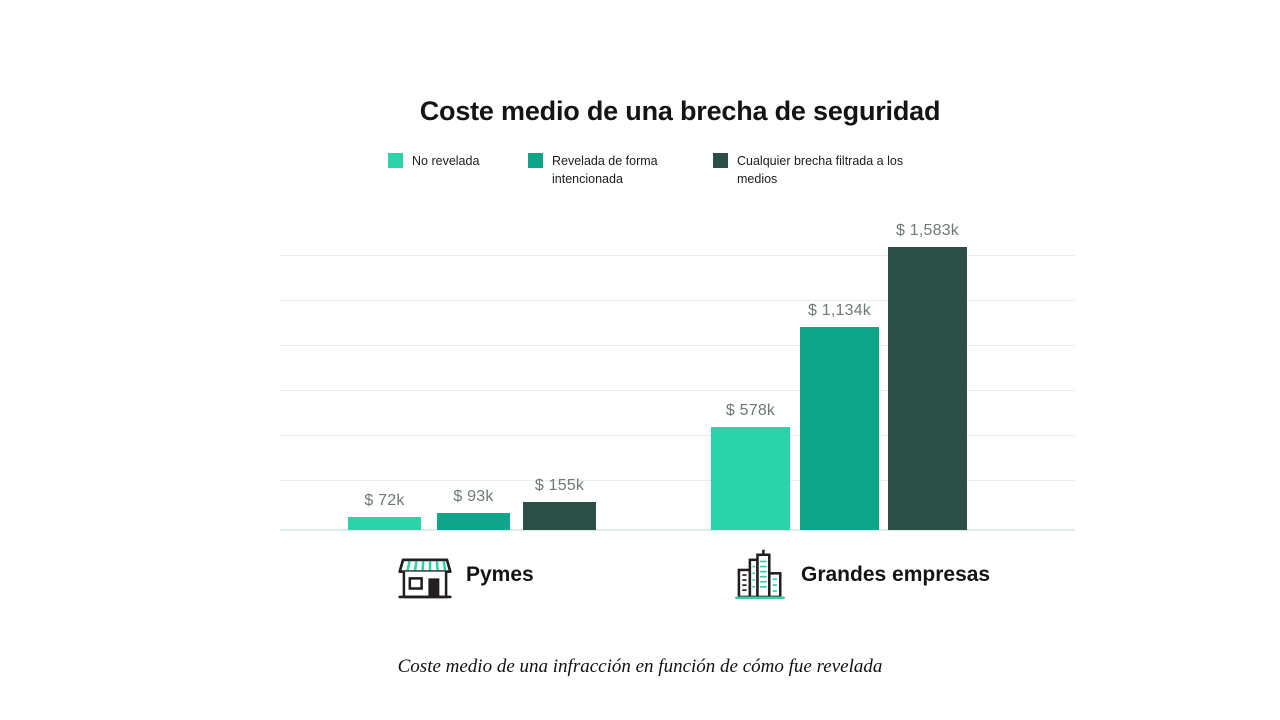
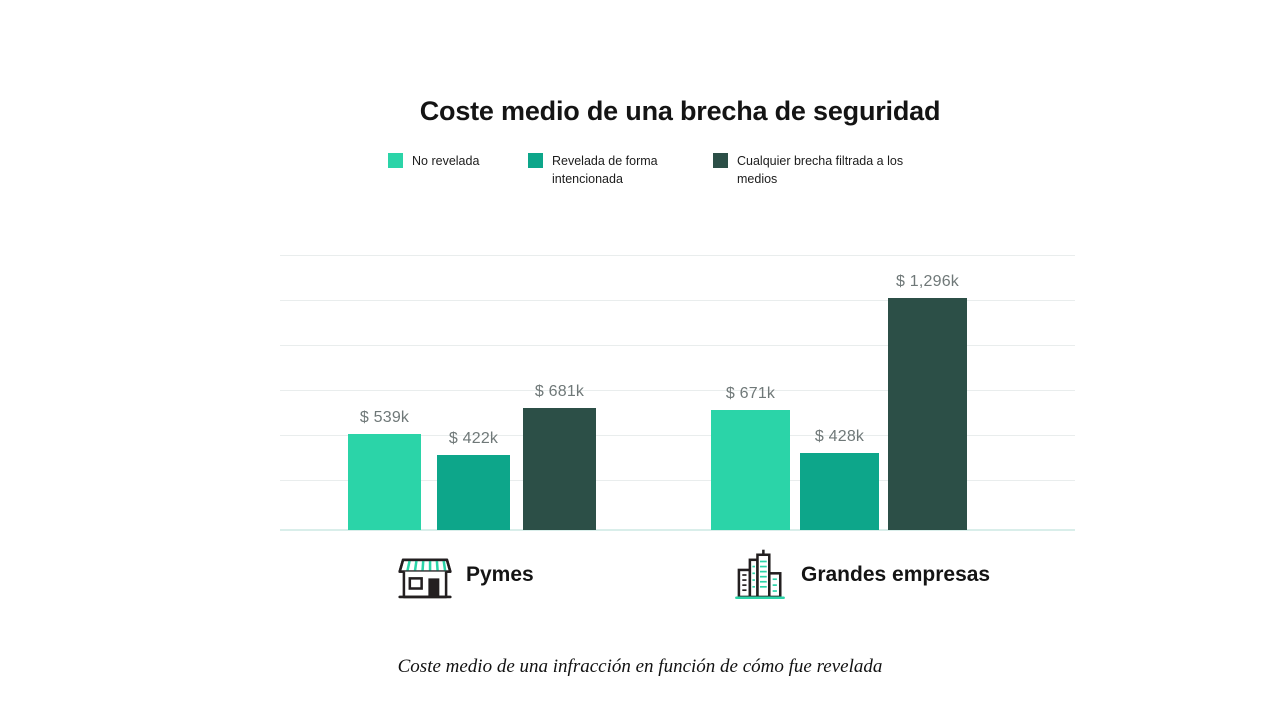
No revelada/Pymes: 72k -> 539k
Revelada de forma intencionada/Pymes: 93k -> 422k
Cualquier brecha filtrada a los medios/Pymes: 155k -> 681k
No revelada/Grandes empresas: 578k -> 671k
Revelada de forma intencionada/Grandes empresas: 1,134k -> 428k
Cualquier brecha filtrada a los medios/Grandes empresas: 1,583k -> 1,296k
